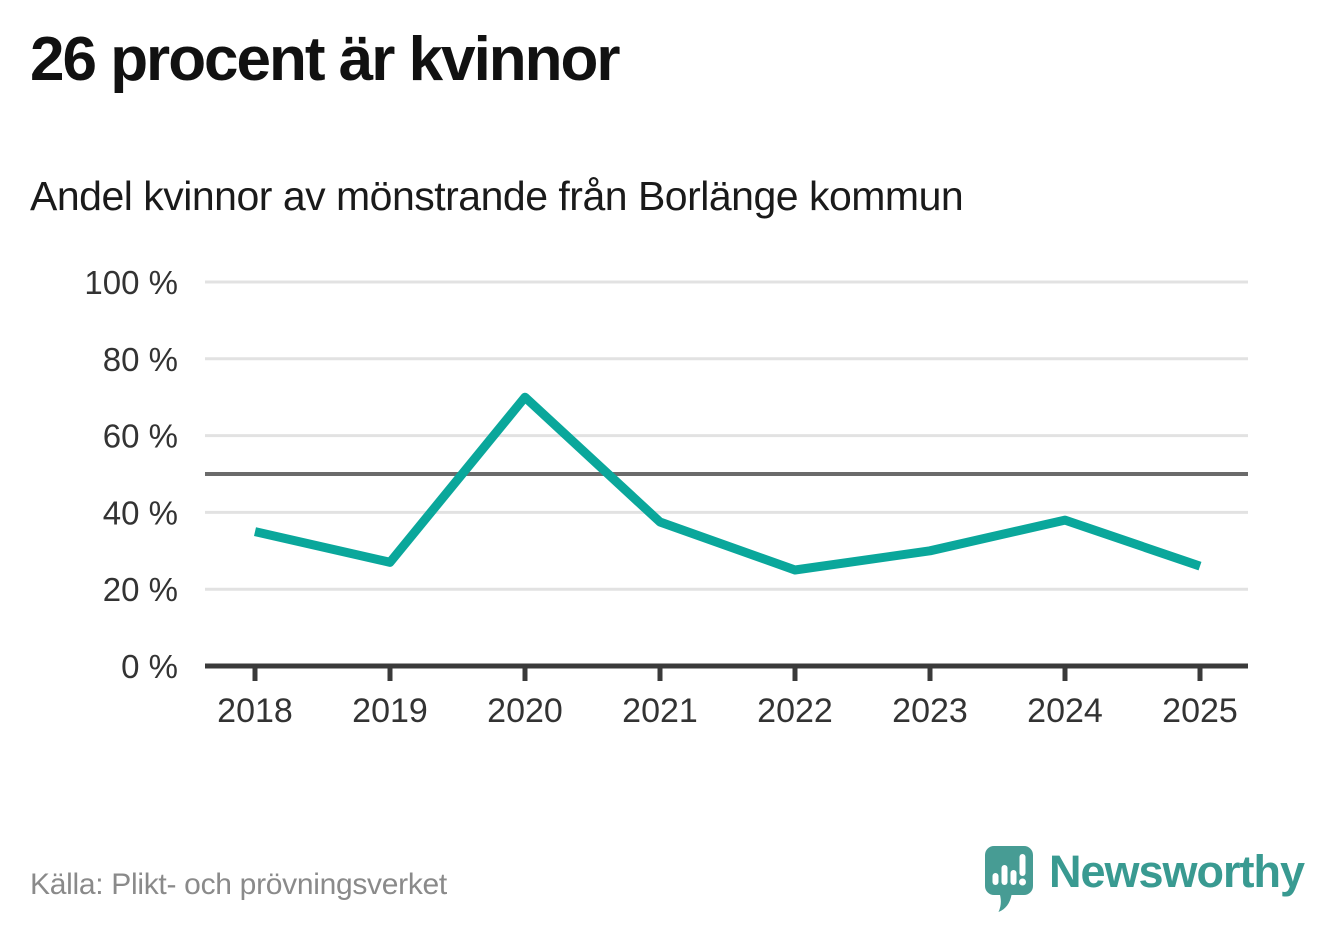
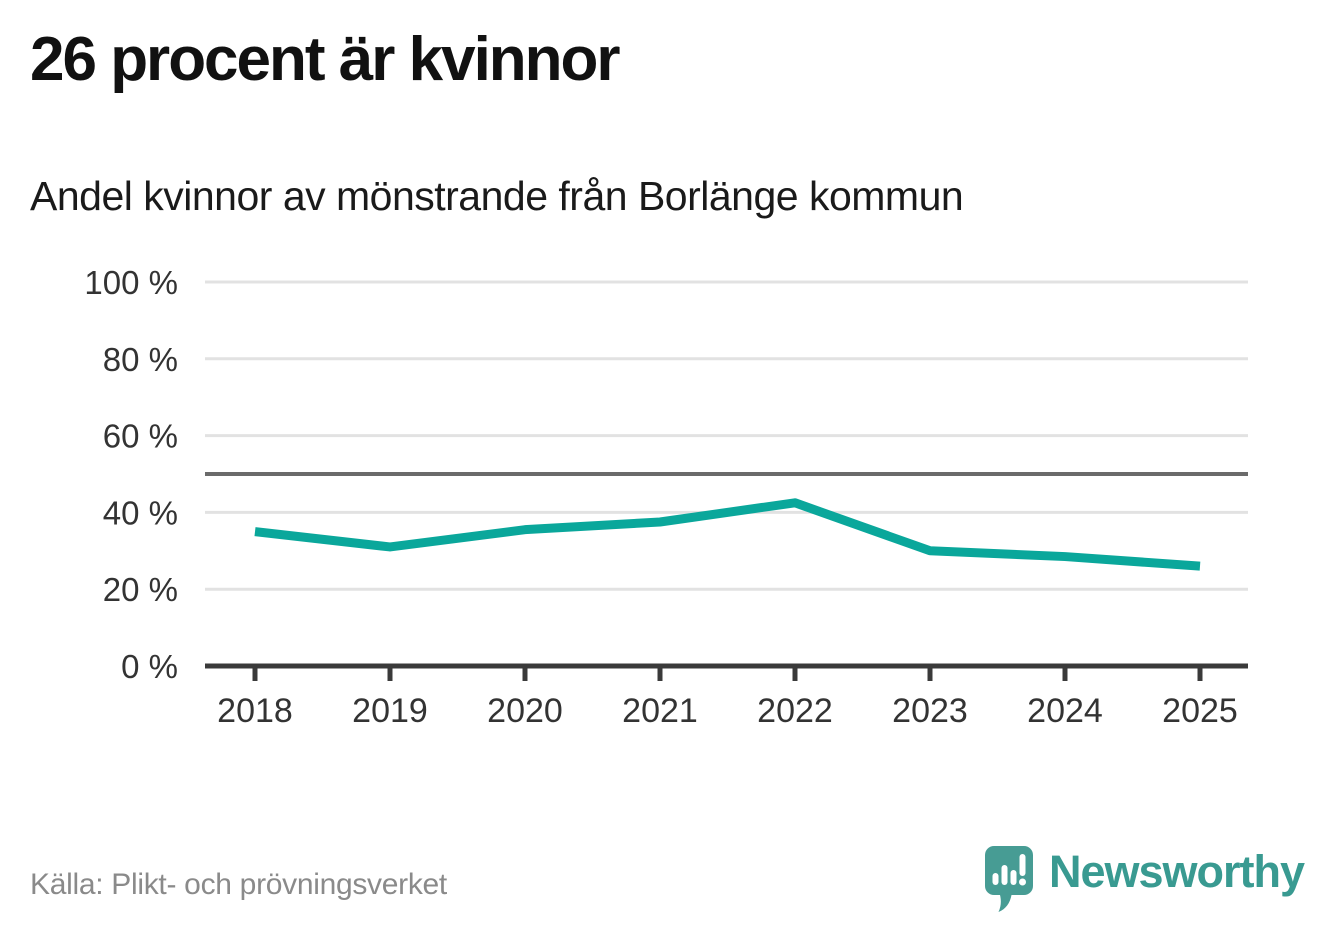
2019: 27% -> 31%
2020: 70% -> 36%
2022: 25% -> 42%
2024: 38% -> 28%
